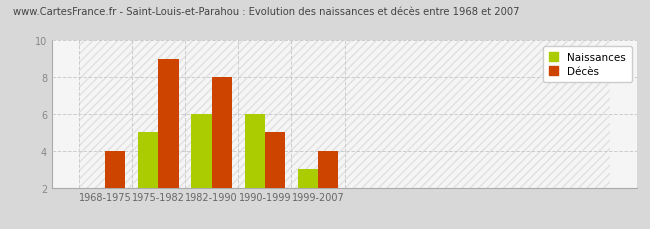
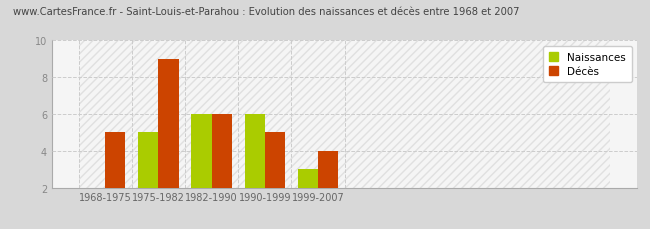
Décès/1968-1975: 4 -> 5
Décès/1982-1990: 8 -> 6
